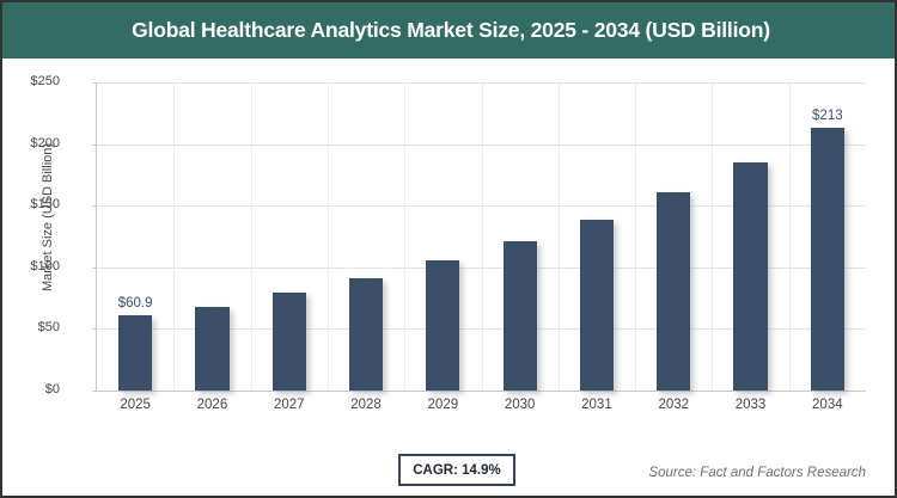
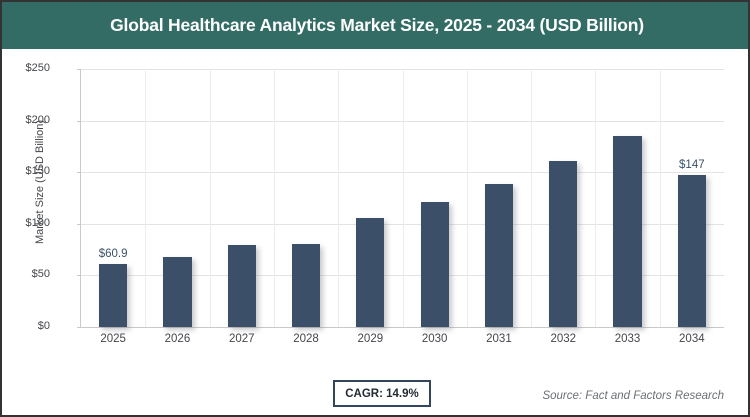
2028: $91 -> $80
2034: $213 -> $147
